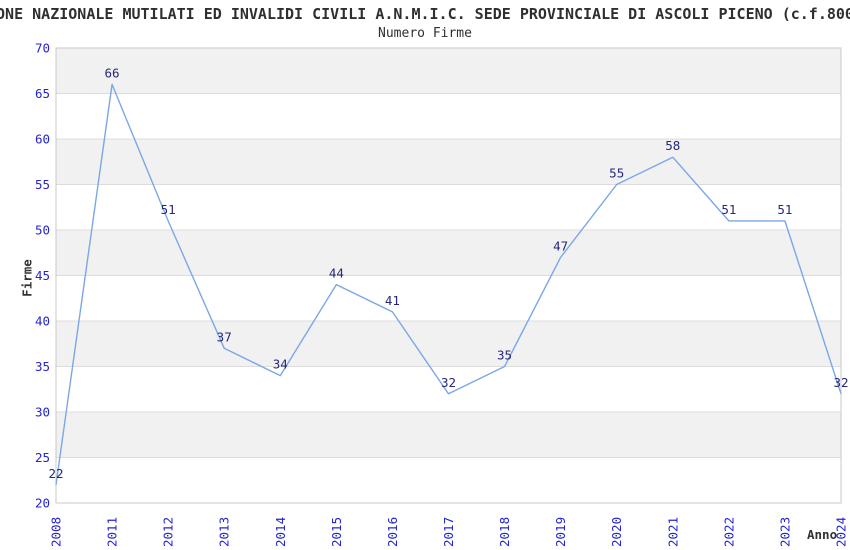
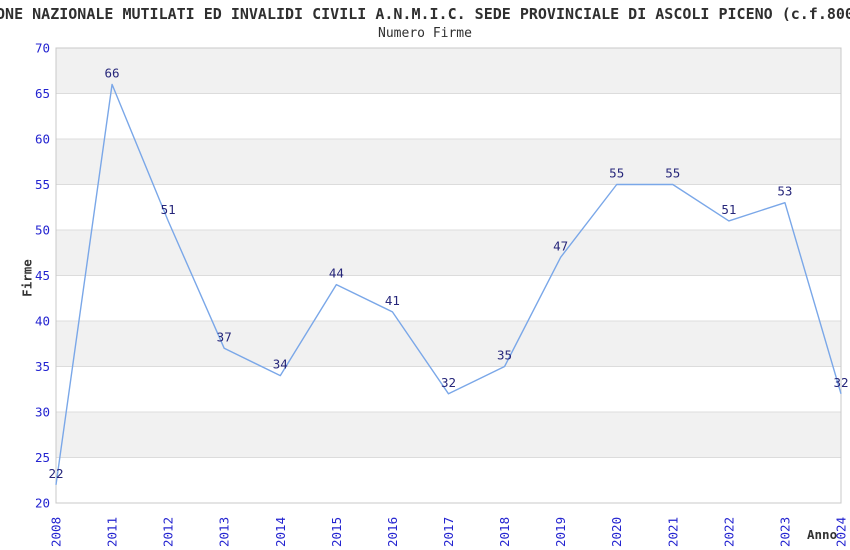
2021: 58 -> 55
2023: 51 -> 53
